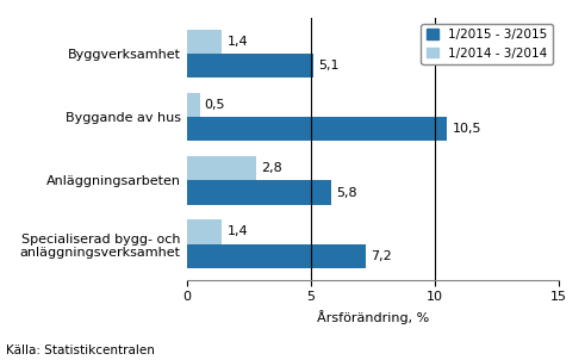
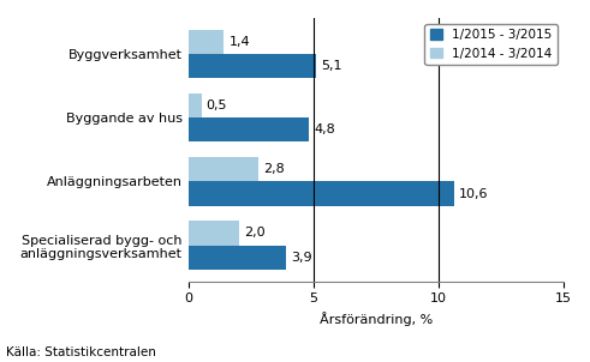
1/2015 - 3/2015/Byggande av hus: 10,5 -> 4,8
1/2015 - 3/2015/Anläggningsarbeten: 5,8 -> 10,6
1/2014 - 3/2014/Specialiserad bygg- och anläggningsverksamhet: 1,4 -> 2,0
1/2015 - 3/2015/Specialiserad bygg- och anläggningsverksamhet: 7,2 -> 3,9
